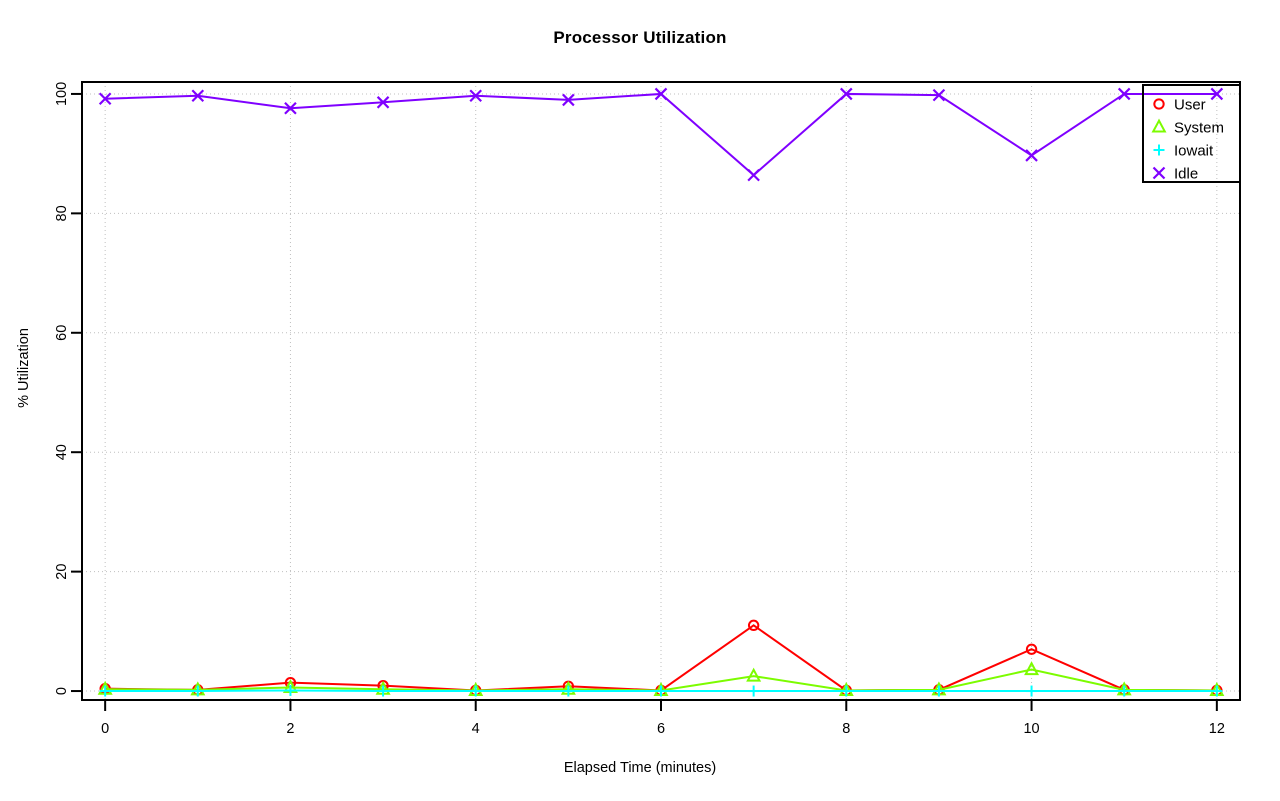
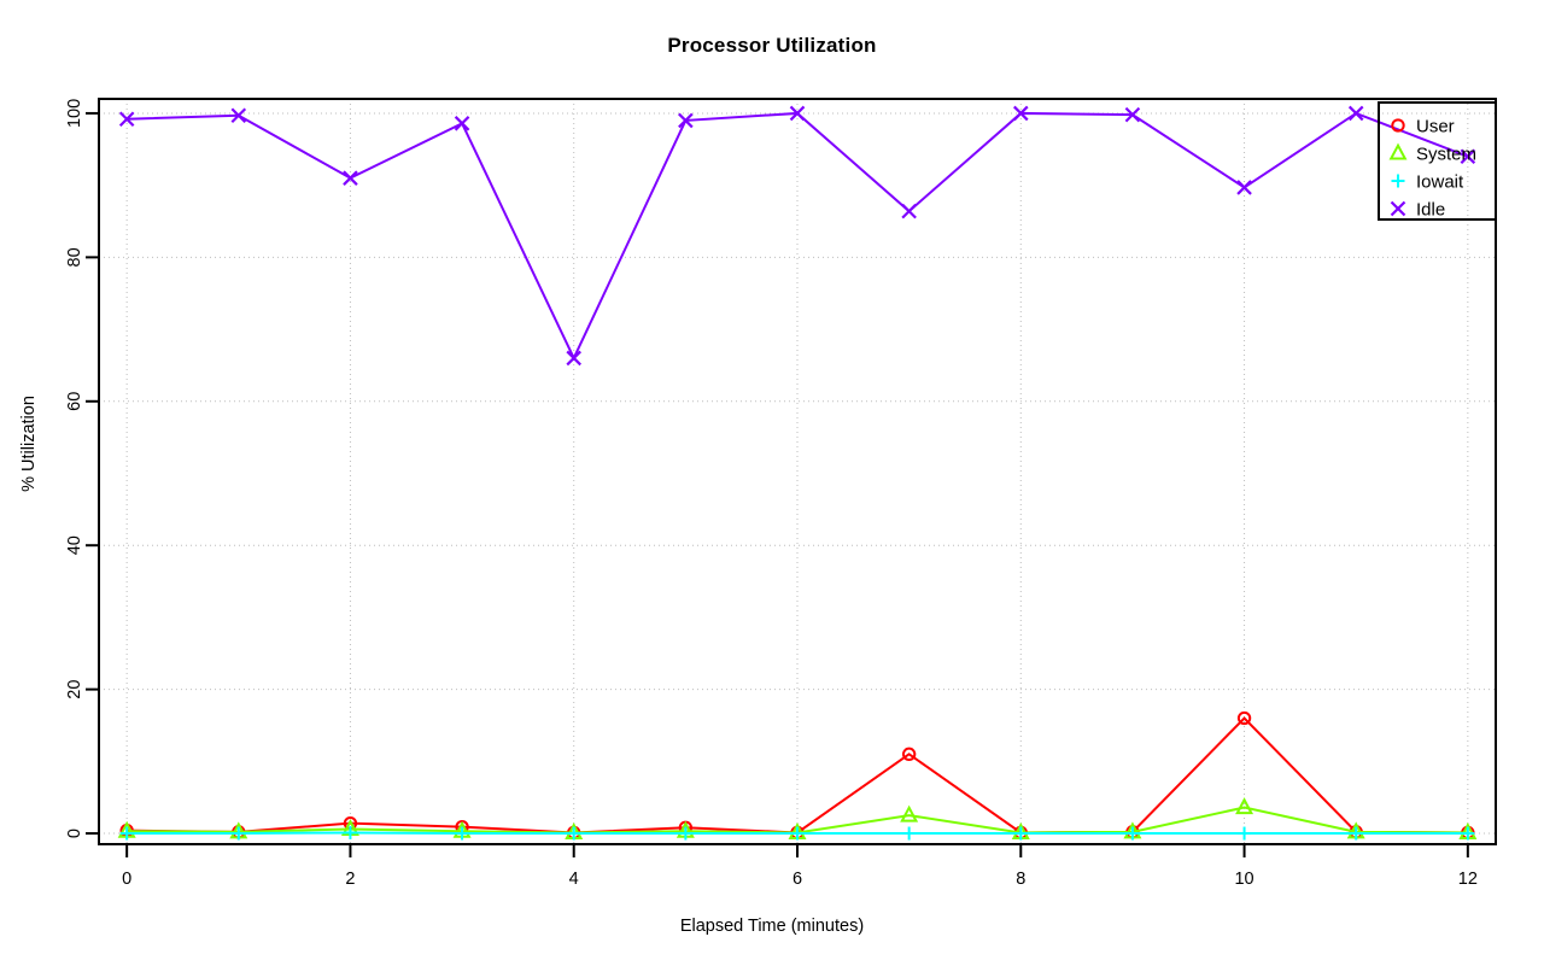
Idle/2: 98 -> 91
Idle/4: 100 -> 66
User/10: 7 -> 16
Idle/12: 100 -> 94
